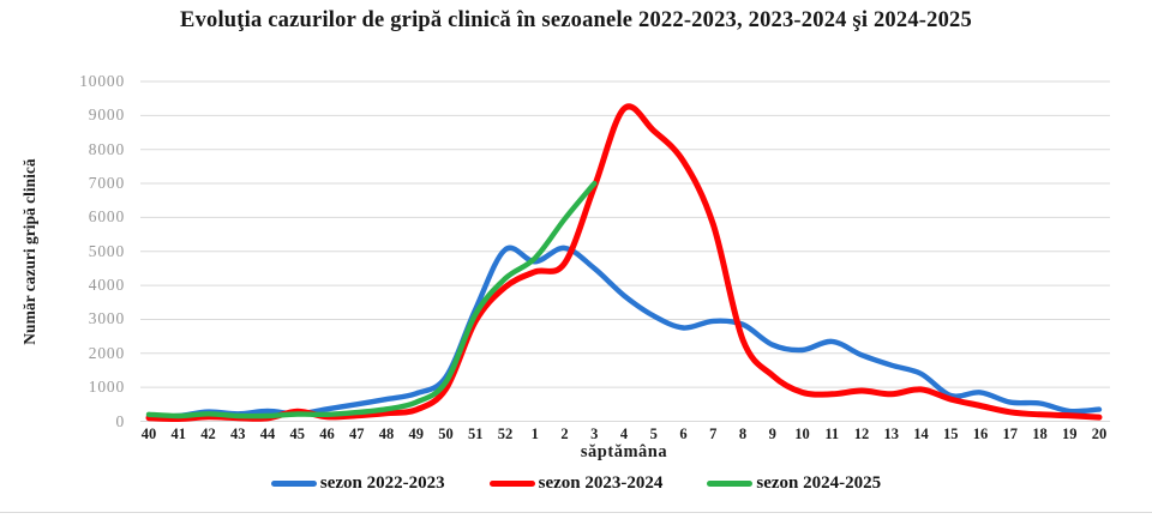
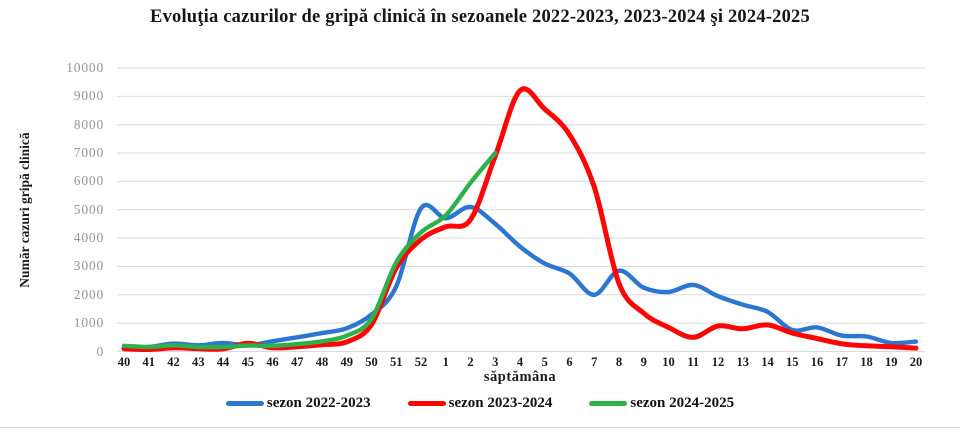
sezon 2022-2023/51: 3300 -> 2300
sezon 2022-2023/7: 3000 -> 2000
sezon 2023-2024/11: 800 -> 500
